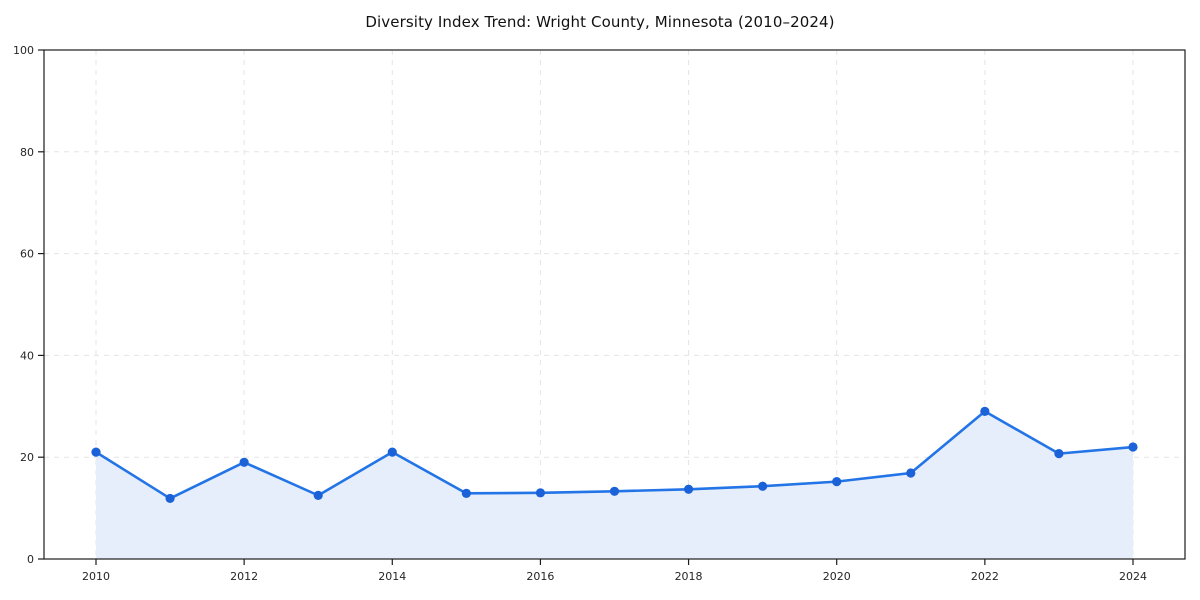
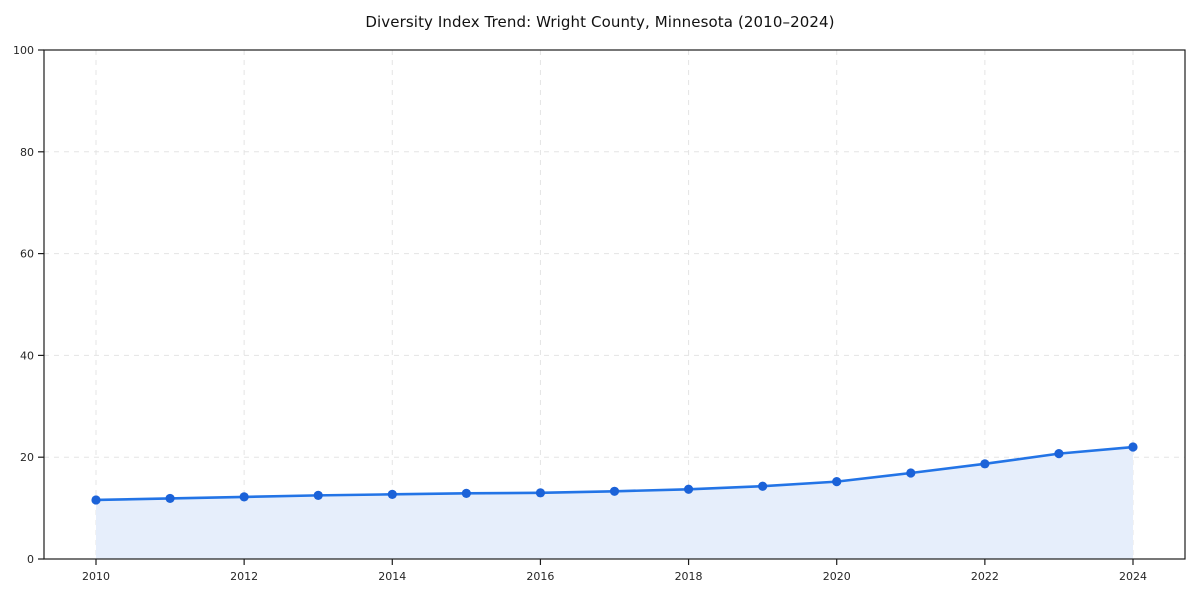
2010: 21 -> 12
2012: 19 -> 12
2014: 21 -> 13
2022: 29 -> 19
